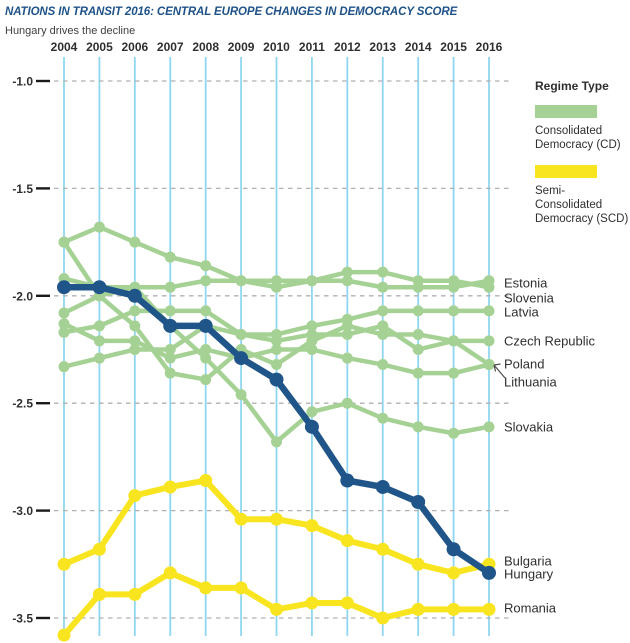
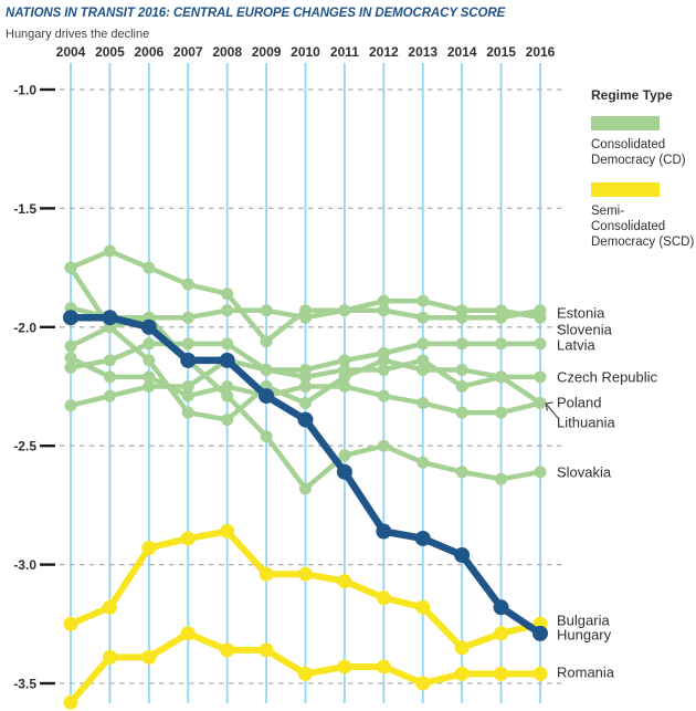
Slovenia/2009: -1.93 -> -2.06
Bulgaria/2014: -3.25 -> -3.35
